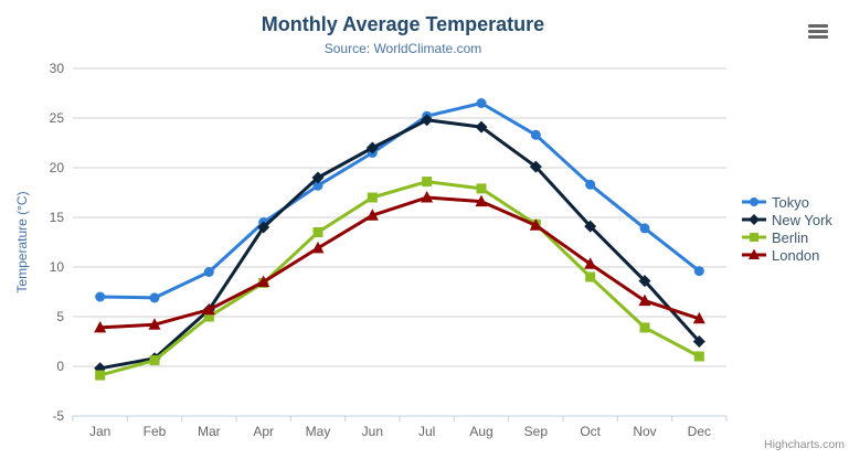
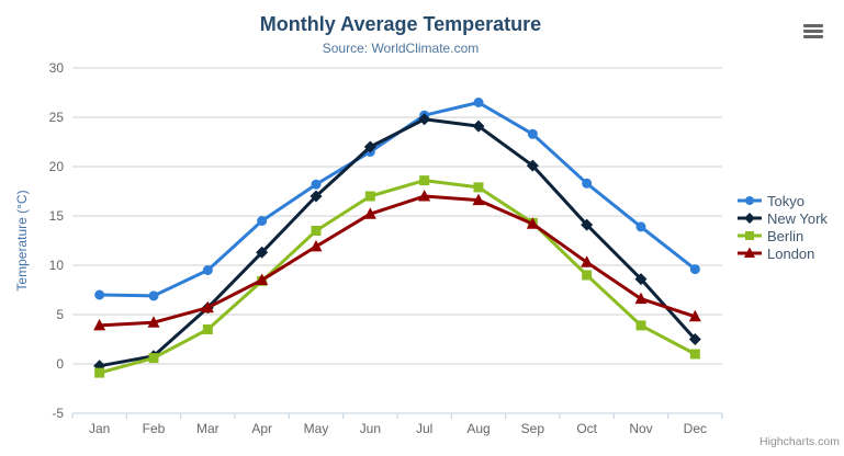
Berlin/Mar: 5 -> 4
New York/Apr: 14 -> 11
New York/May: 19 -> 17
